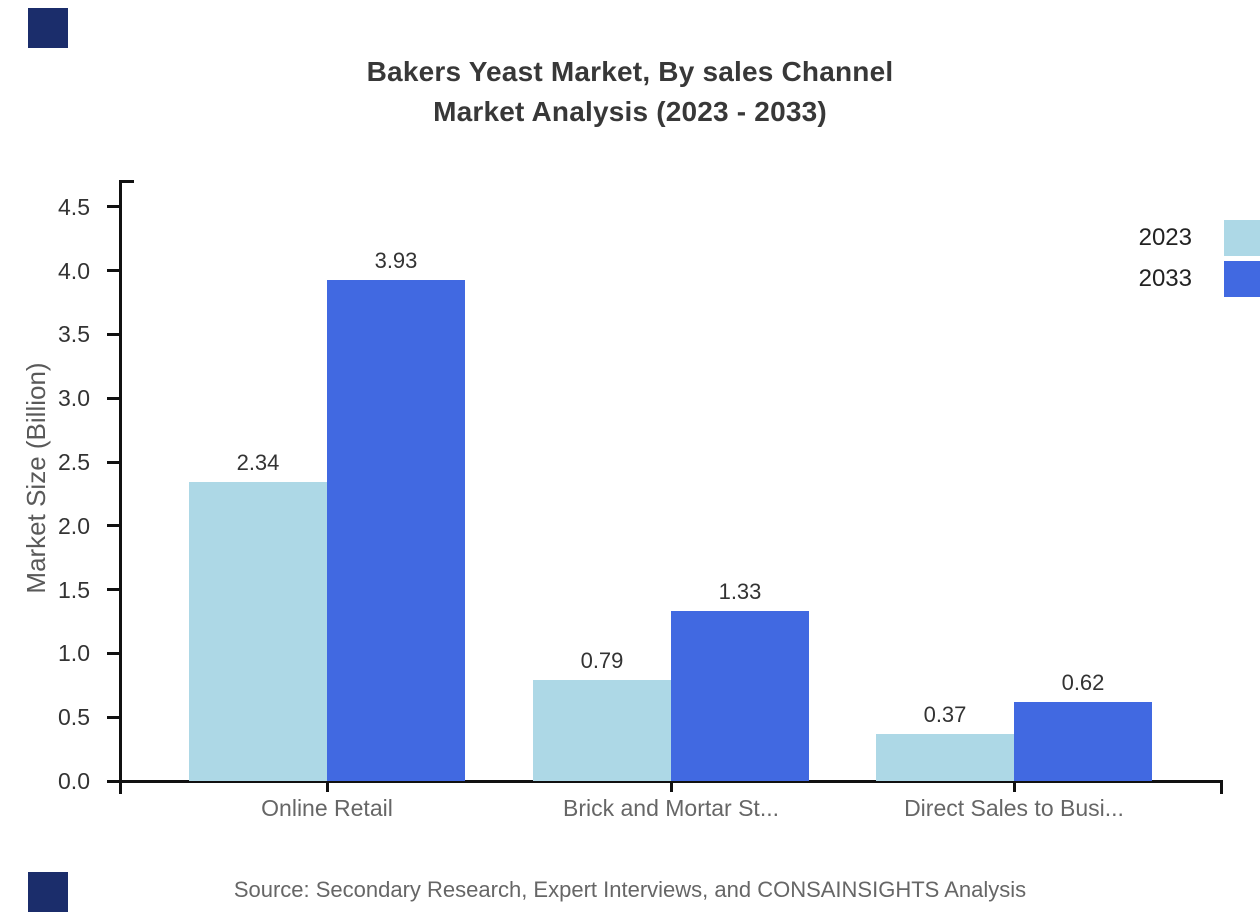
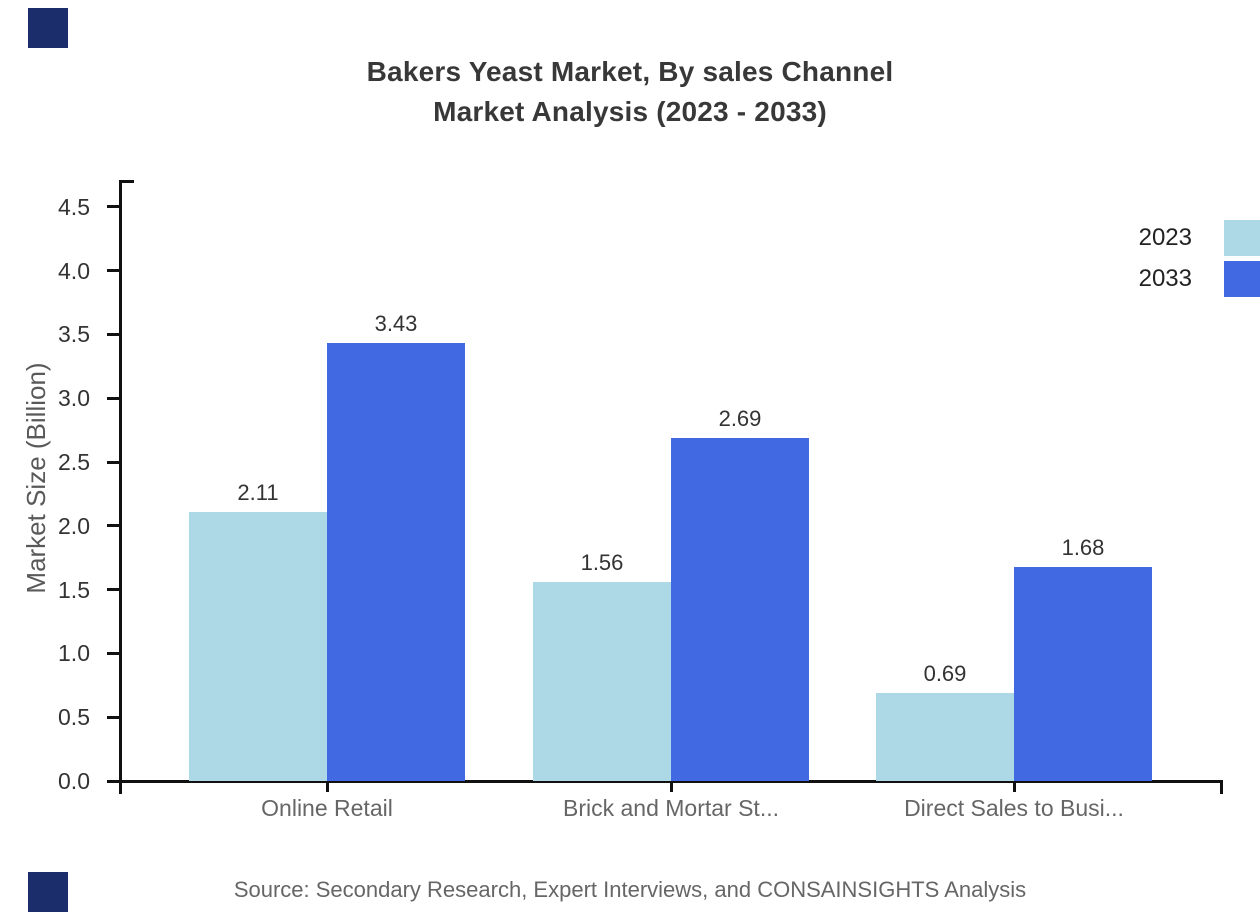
2023/Online Retail: 2.34 -> 2.11
2033/Online Retail: 3.93 -> 3.43
2023/Brick and Mortar St...: 0.79 -> 1.56
2033/Brick and Mortar St...: 1.33 -> 2.69
2023/Direct Sales to Busi...: 0.37 -> 0.69
2033/Direct Sales to Busi...: 0.62 -> 1.68
